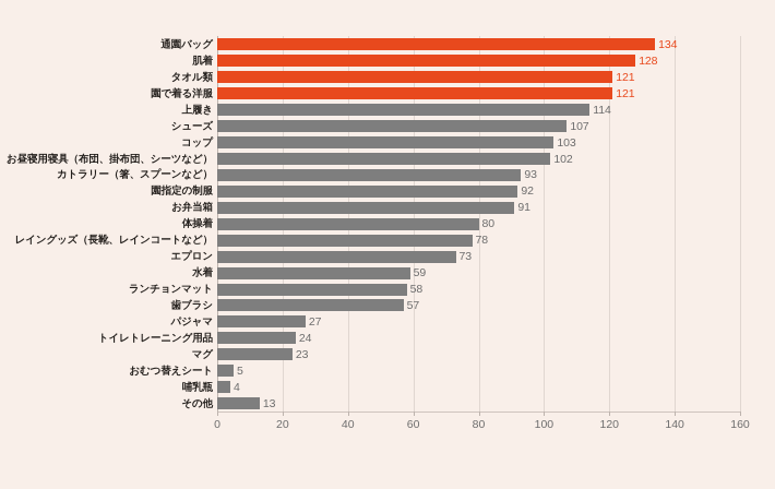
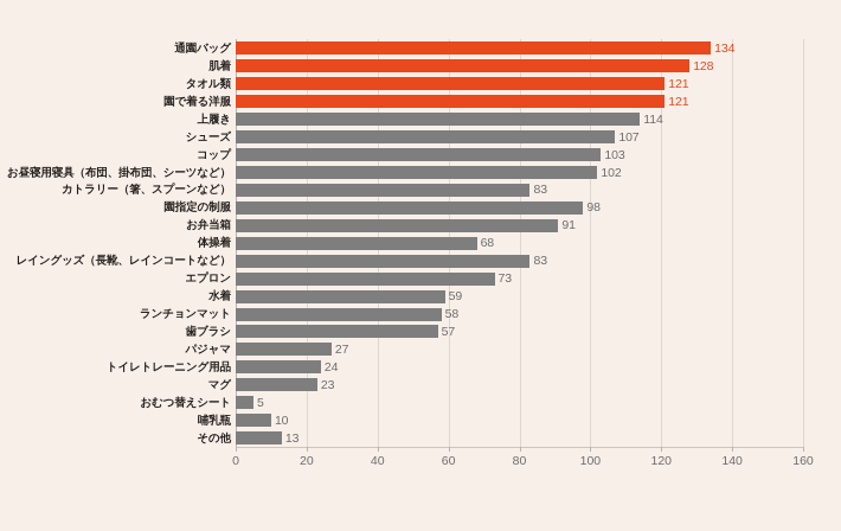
カトラリー（箸、スプーンなど）: 93 -> 83
園指定の制服: 92 -> 98
体操着: 80 -> 68
レイングッズ（長靴、レインコートなど）: 78 -> 83
哺乳瓶: 4 -> 10
